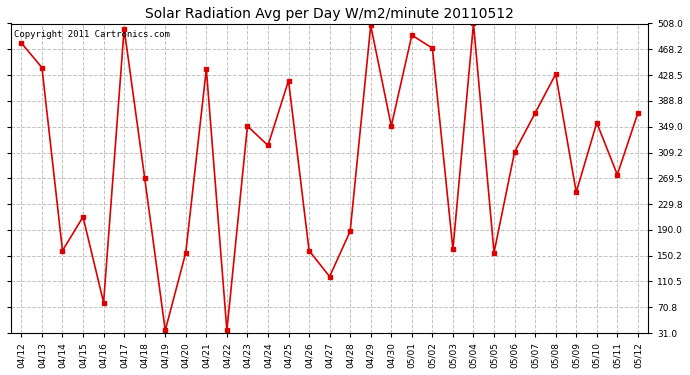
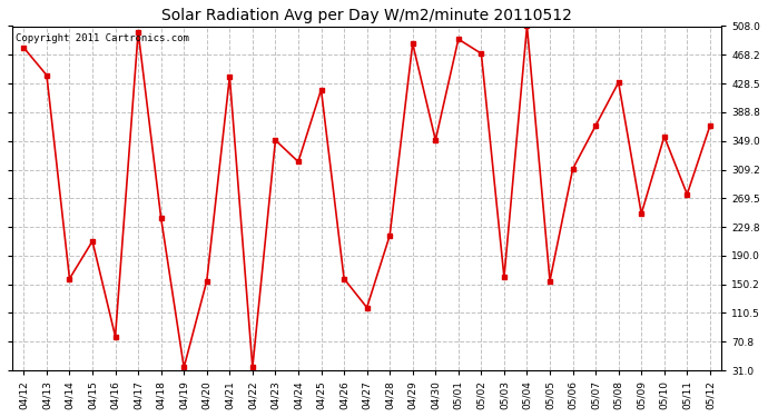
04/18: 270 -> 242
04/28: 188 -> 218
04/29: 505 -> 484
